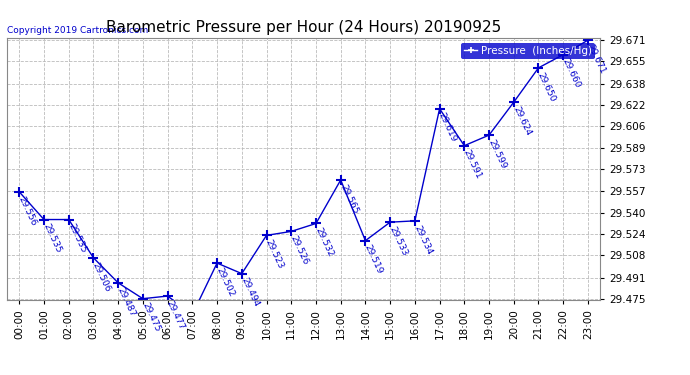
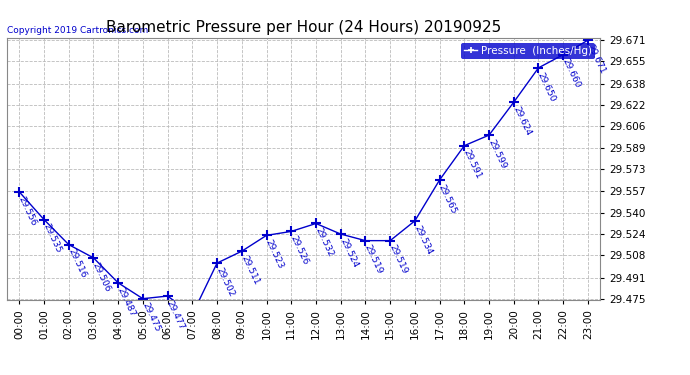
02:00: 29.535 -> 29.516
09:00: 29.494 -> 29.511
13:00: 29.565 -> 29.524
15:00: 29.533 -> 29.519
17:00: 29.619 -> 29.565
